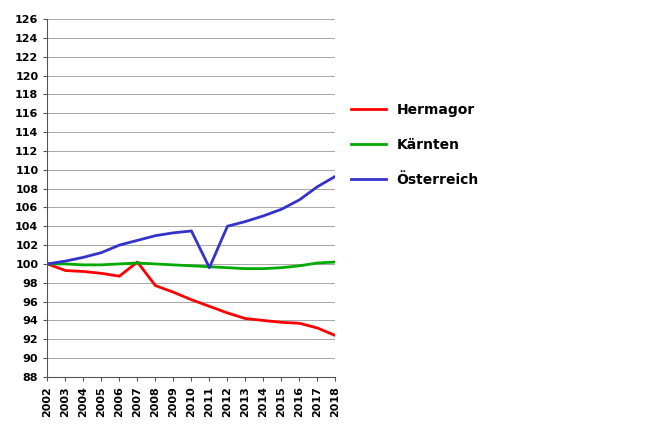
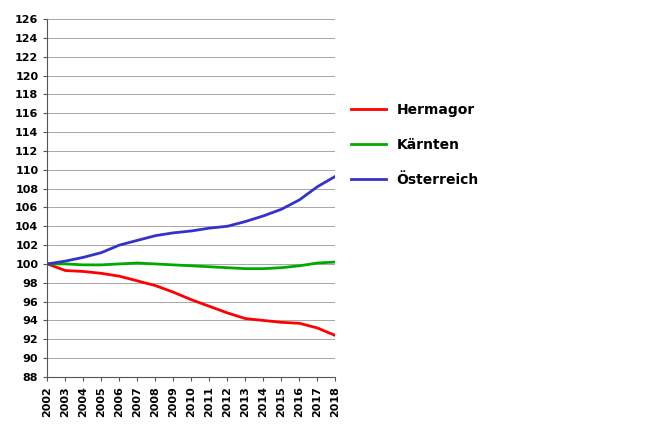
Hermagor/2007: 100.2 -> 98.2
Österreich/2011: 99.6 -> 103.8
